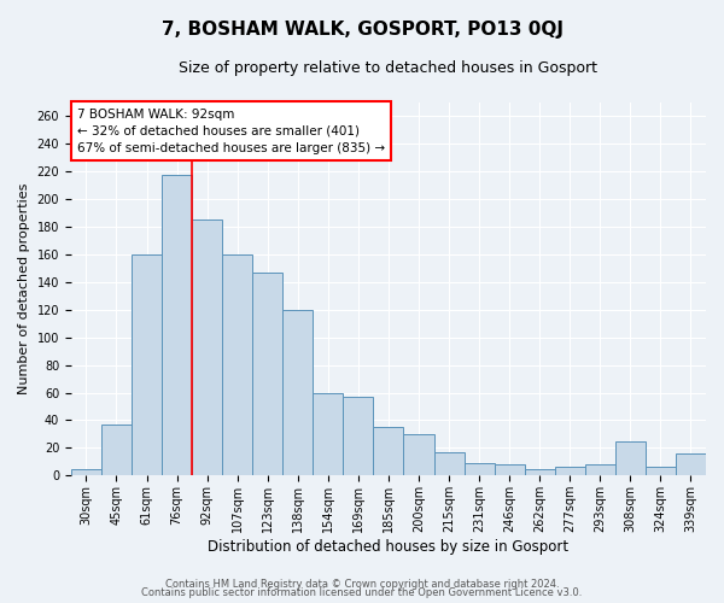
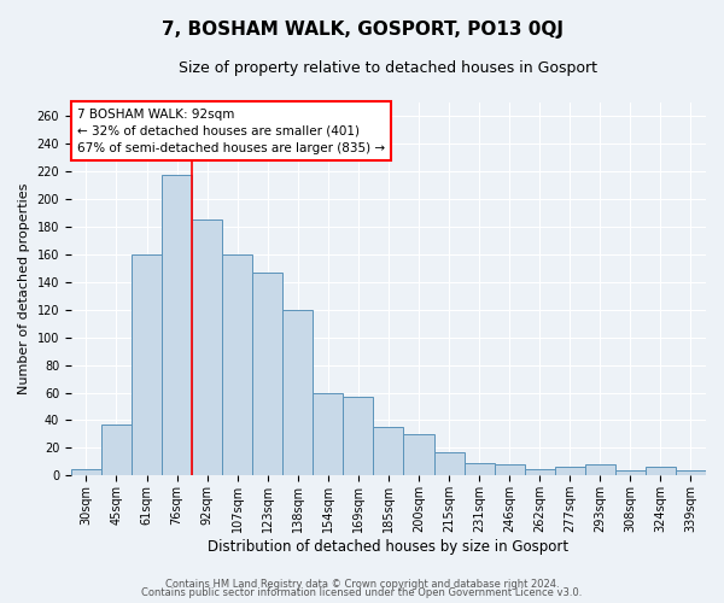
308sqm: 25 -> 4
339sqm: 16 -> 4
